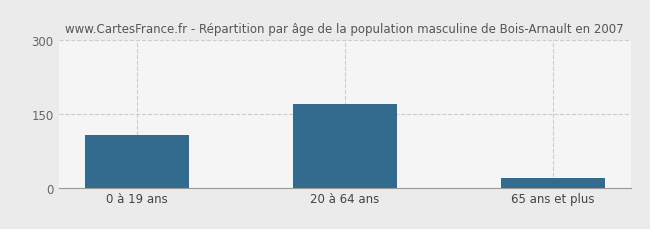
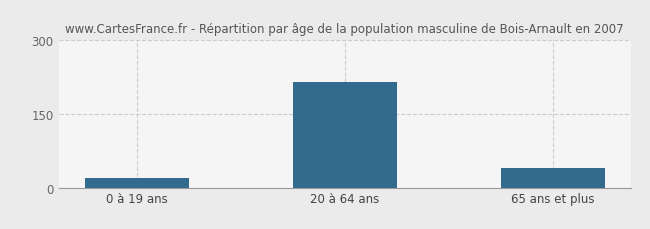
0 à 19 ans: 107 -> 20
20 à 64 ans: 170 -> 215
65 ans et plus: 20 -> 40
